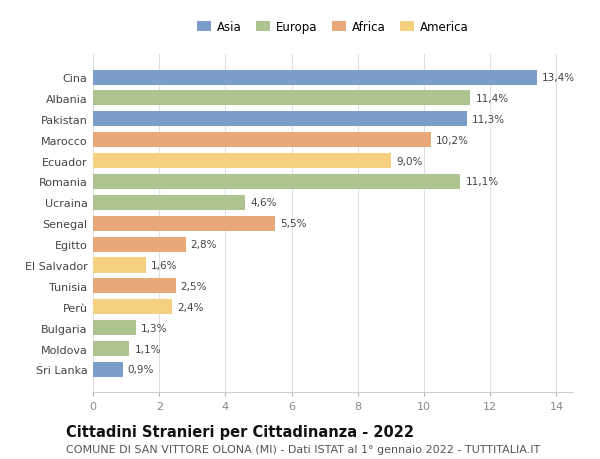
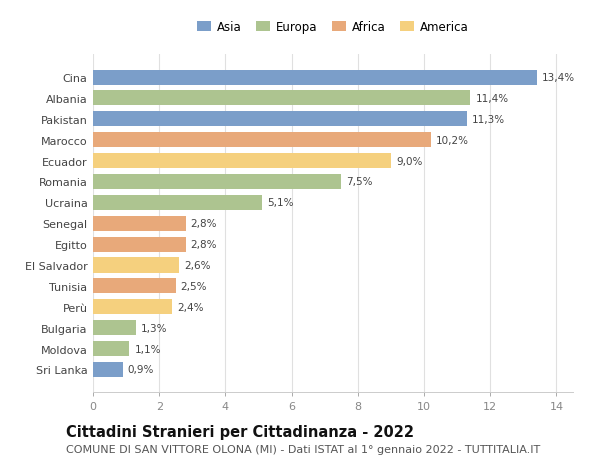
Romania: 11,1% -> 7,5%
Ucraina: 4,6% -> 5,1%
Senegal: 5,5% -> 2,8%
El Salvador: 1,6% -> 2,6%
